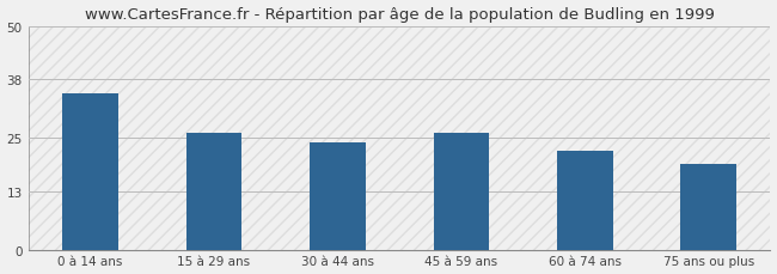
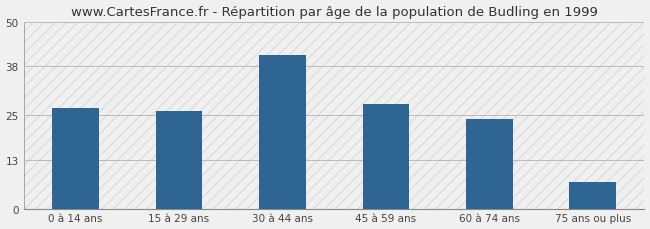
0 à 14 ans: 35 -> 27
30 à 44 ans: 24 -> 41
45 à 59 ans: 26 -> 28
60 à 74 ans: 22 -> 24
75 ans ou plus: 19 -> 7
